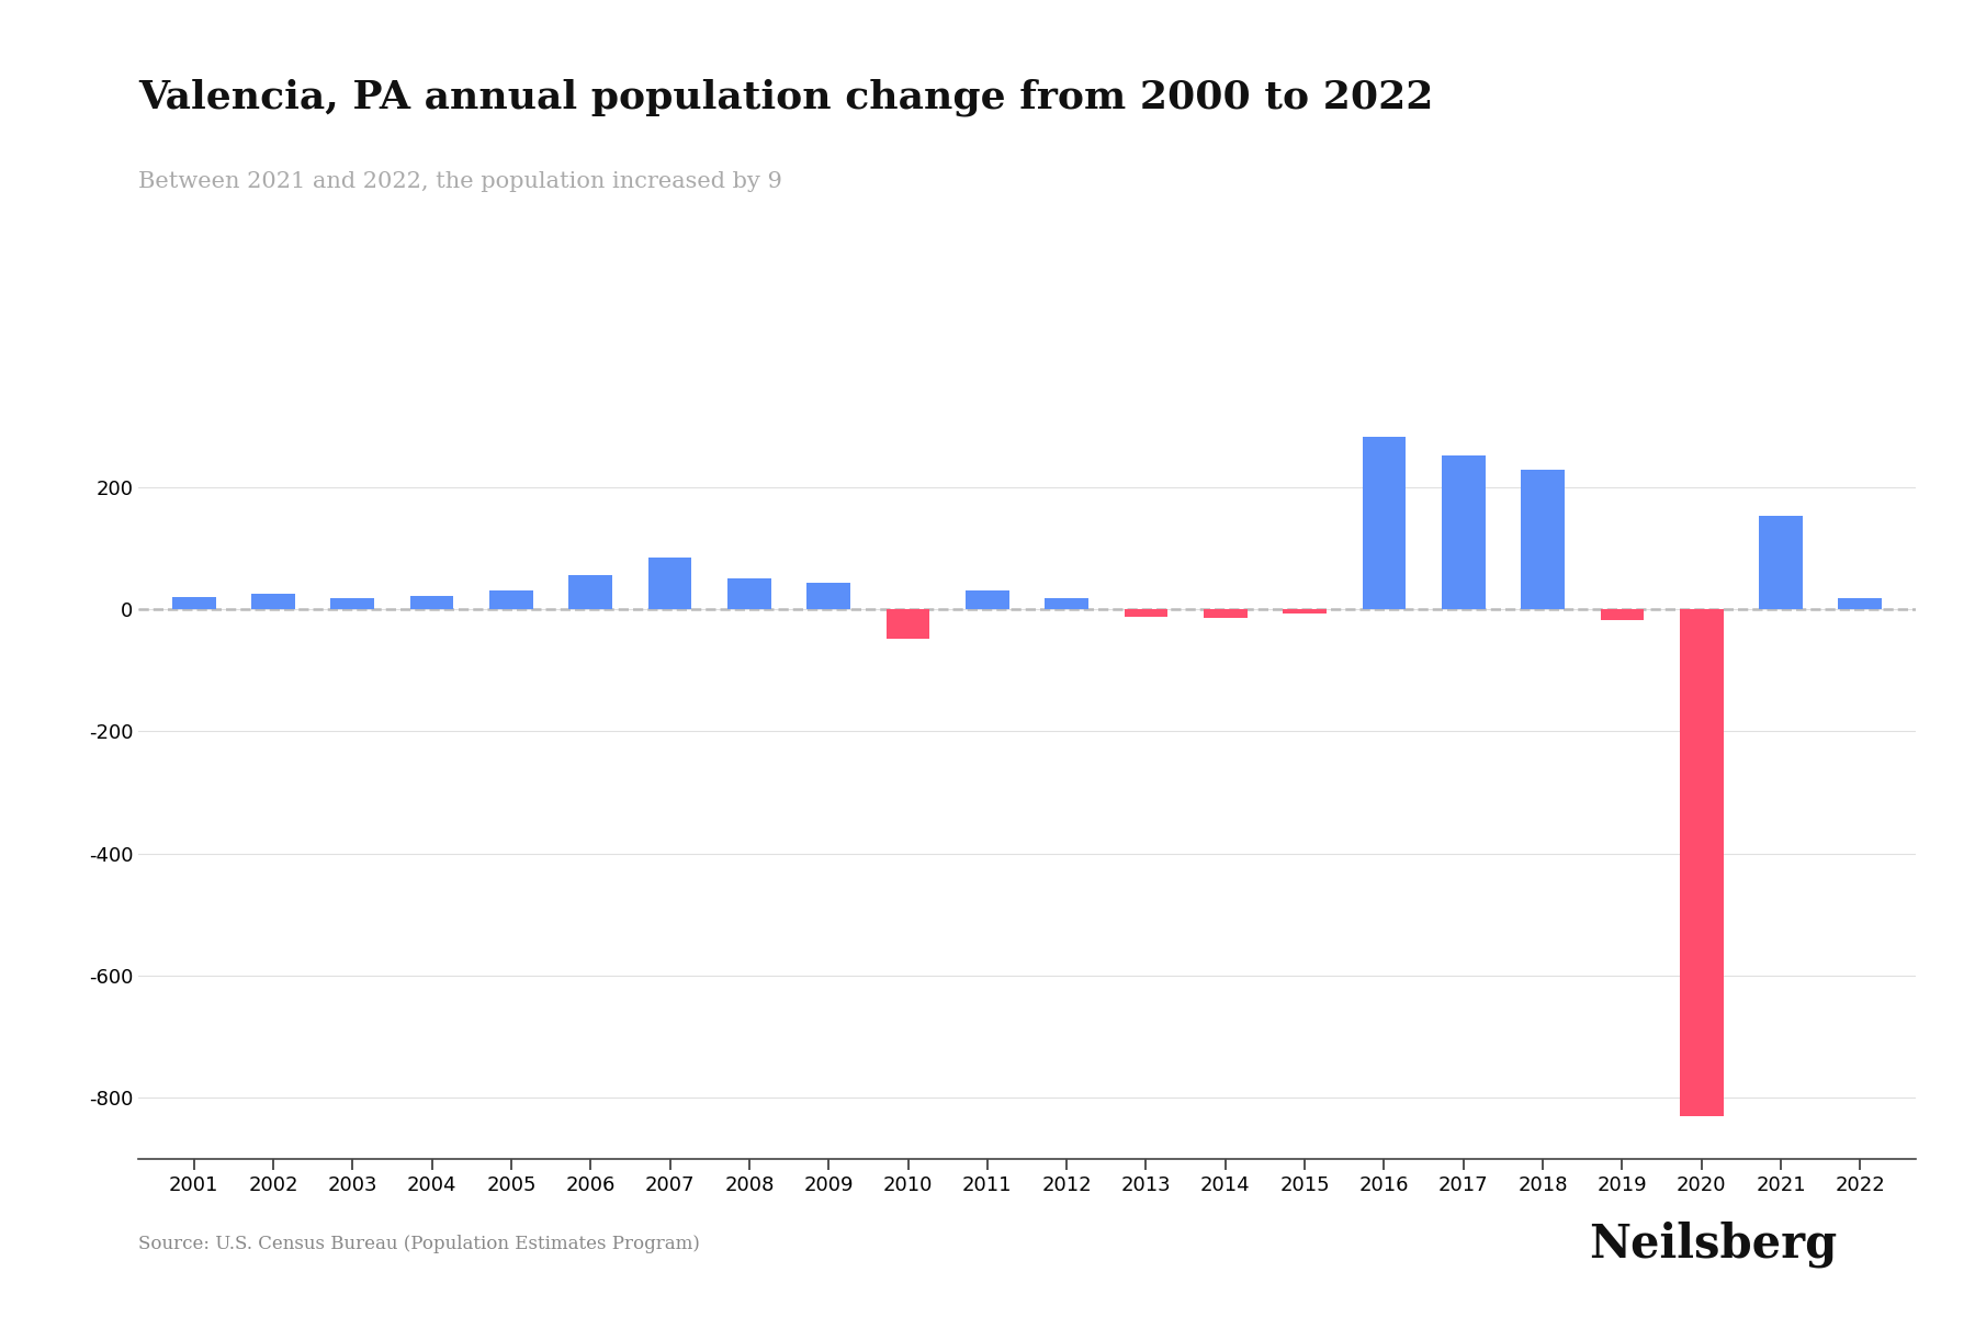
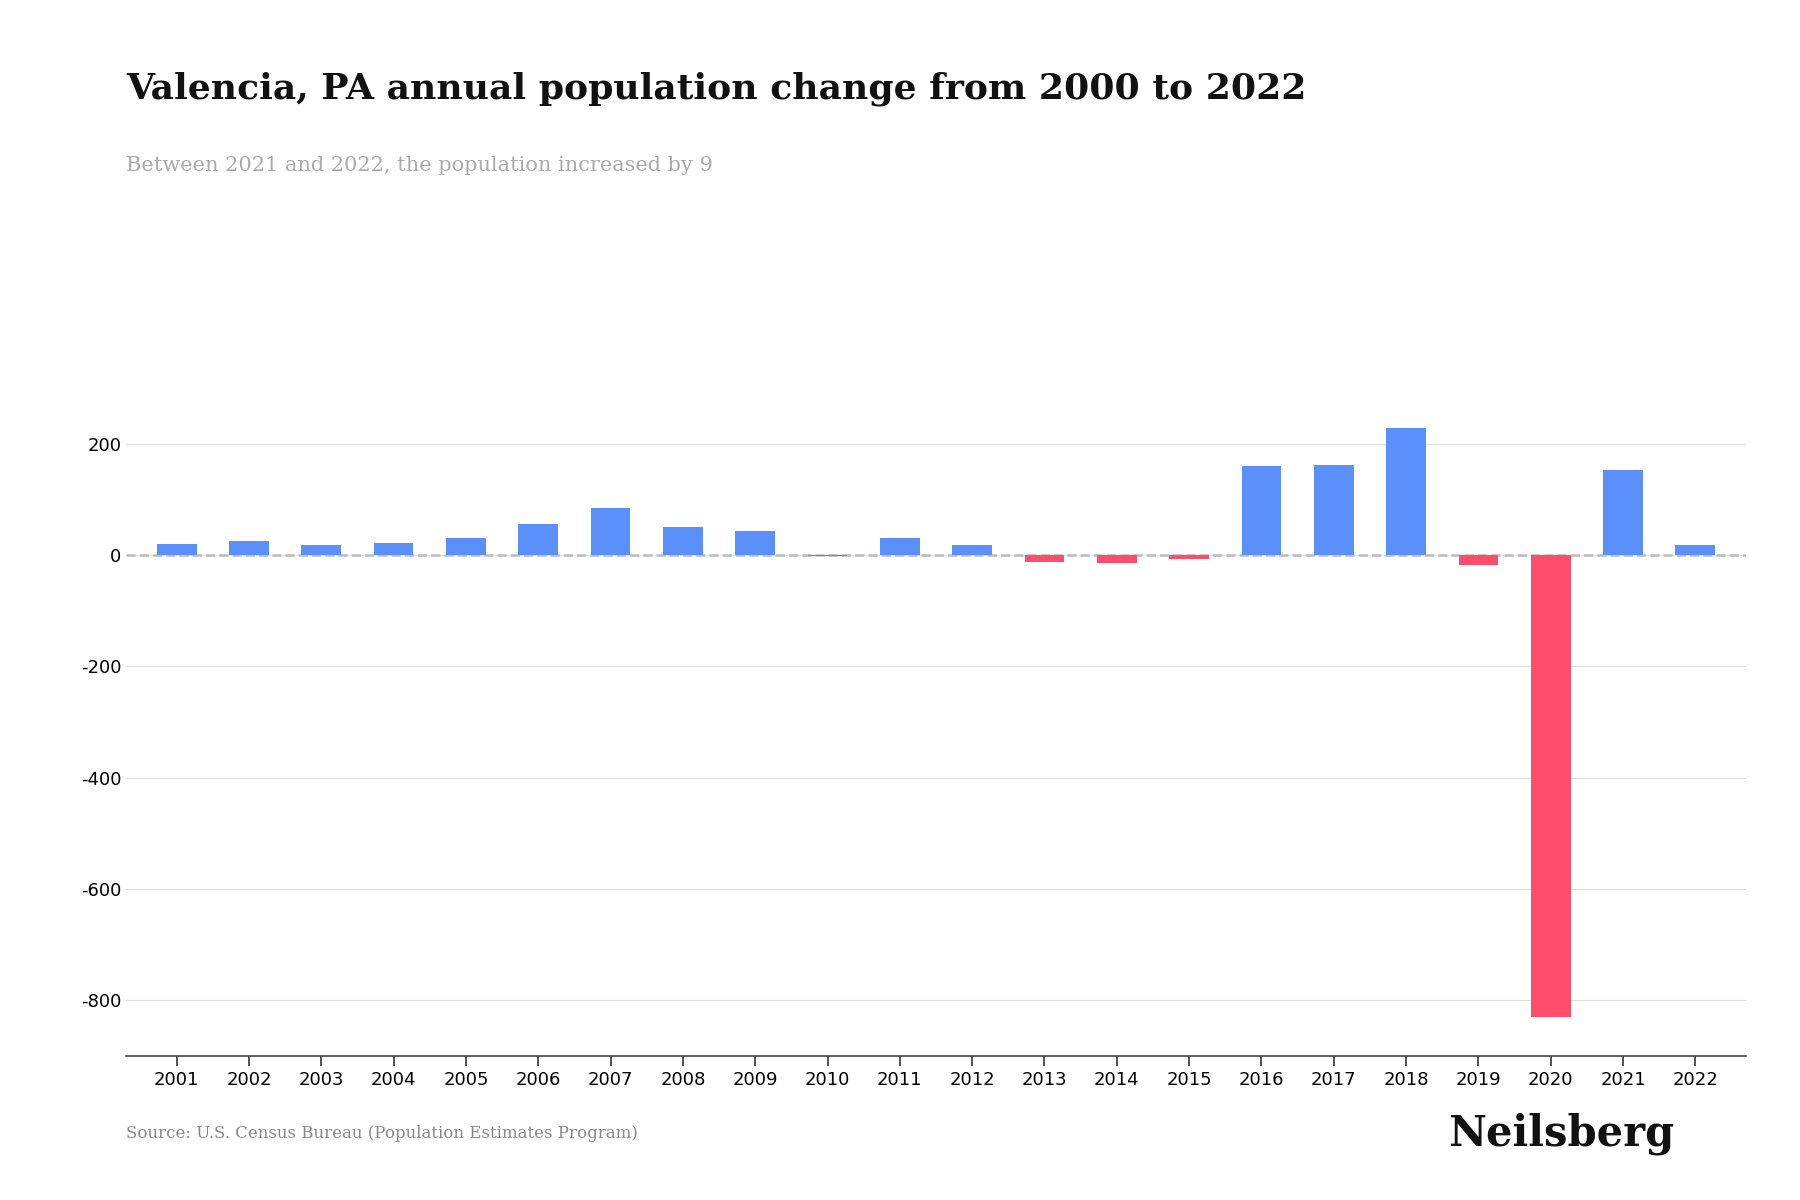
2010: -48 -> -2
2016: 282 -> 160
2017: 252 -> 162
